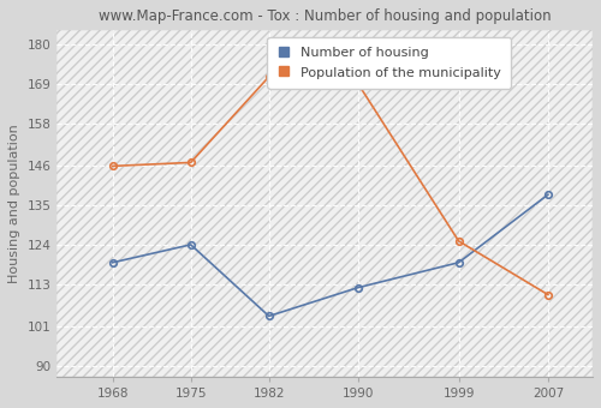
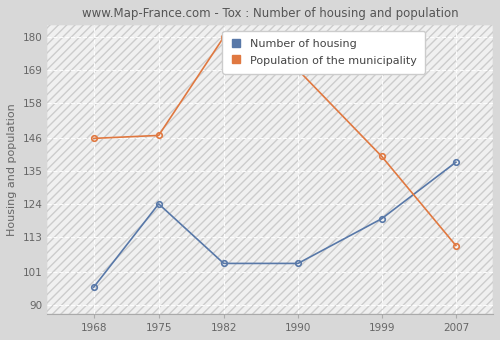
Number of housing/1968: 119 -> 96
Population of the municipality/1982: 171 -> 180
Number of housing/1990: 112 -> 104
Population of the municipality/1999: 125 -> 140
